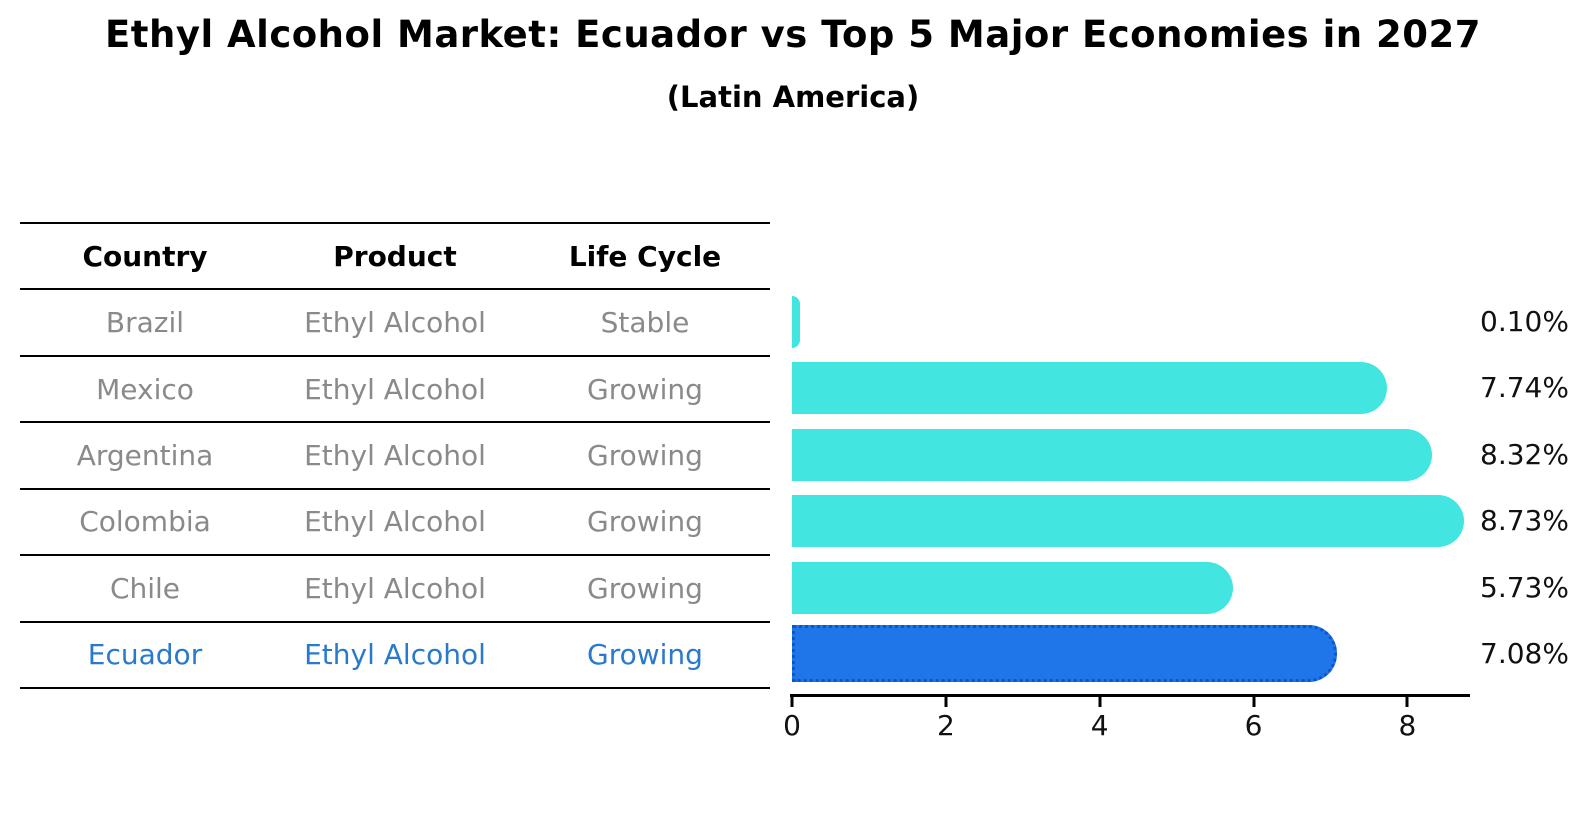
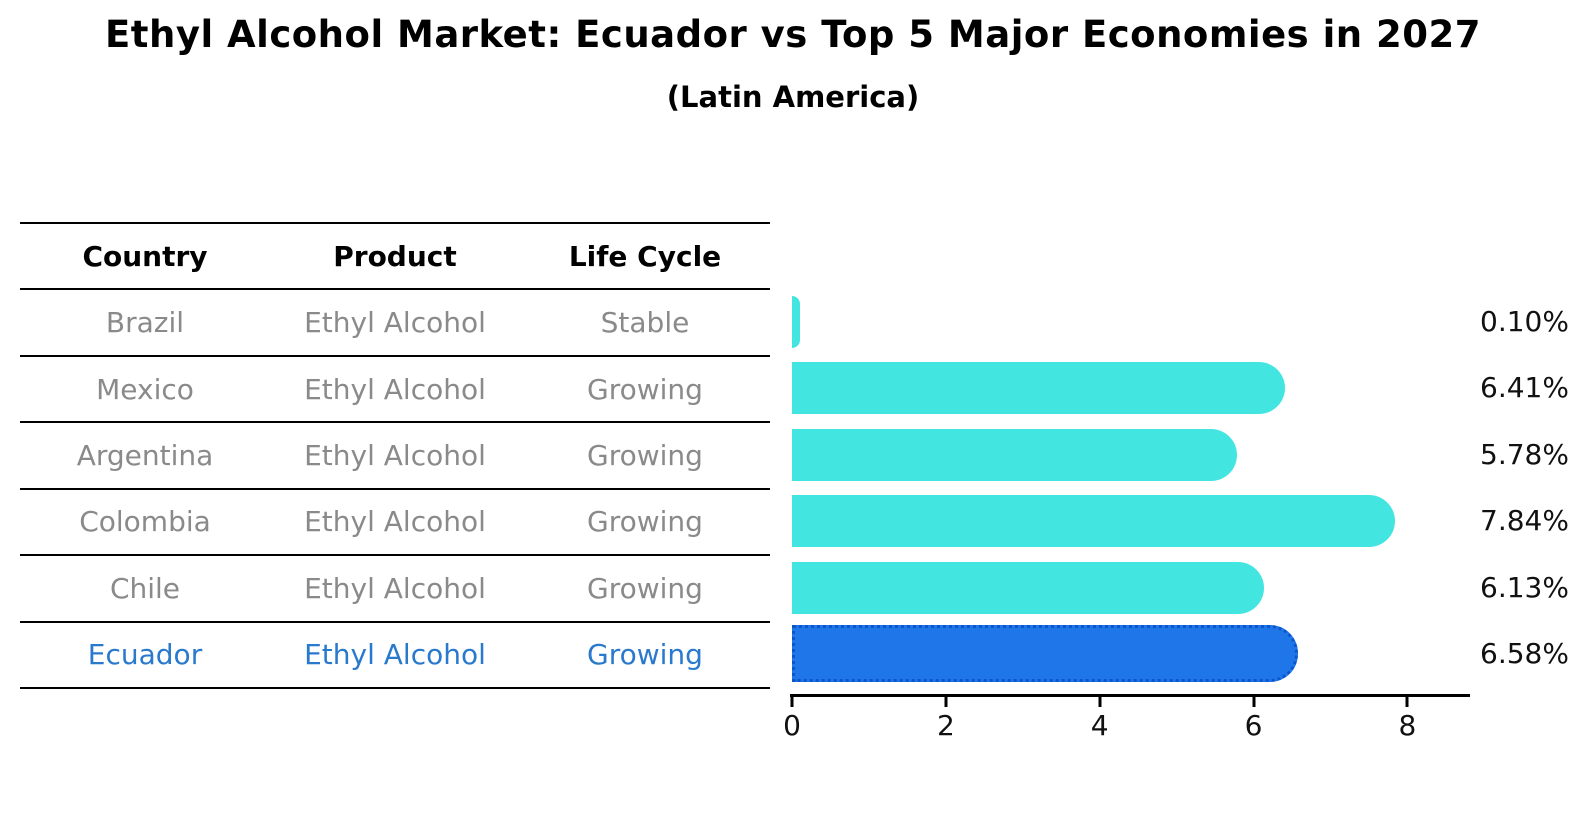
Mexico: 7.74% -> 6.41%
Argentina: 8.32% -> 5.78%
Colombia: 8.73% -> 7.84%
Chile: 5.73% -> 6.13%
Ecuador: 7.08% -> 6.58%
